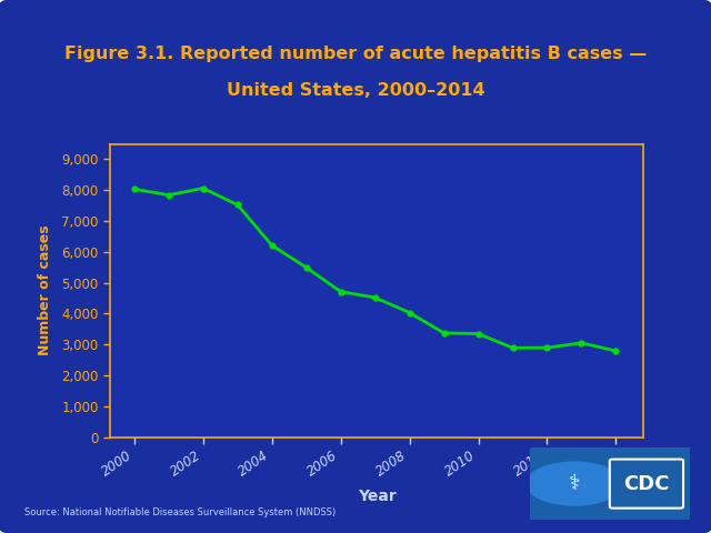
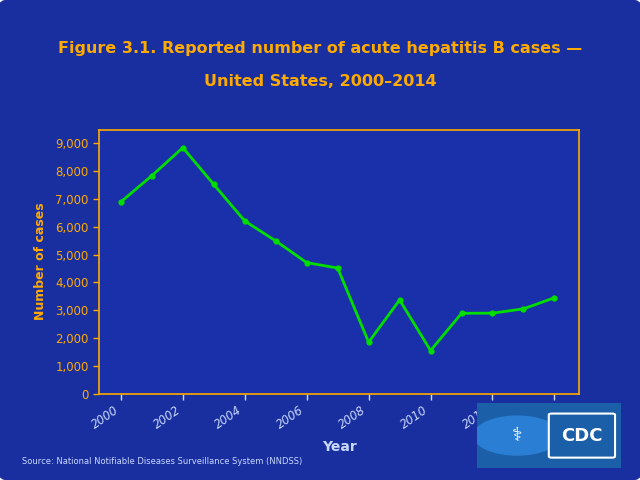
2000: 8,040 -> 6,900
2002: 8,060 -> 8,850
2008: 4,030 -> 1,850
2010: 3,350 -> 1,550
2014: 2,790 -> 3,450
